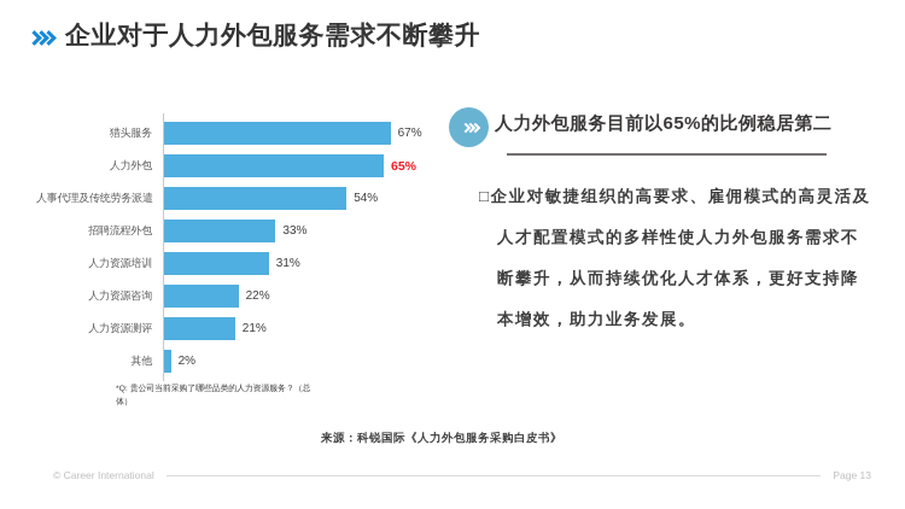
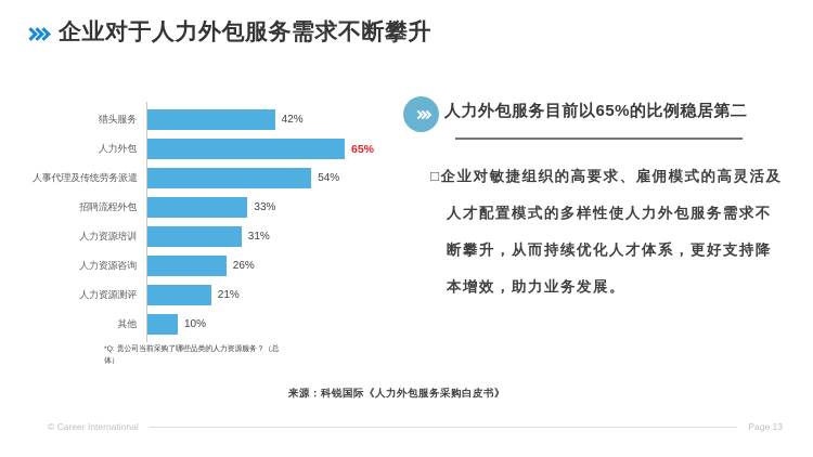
猎头服务: 67% -> 42%
人力资源咨询: 22% -> 26%
其他: 2% -> 10%
